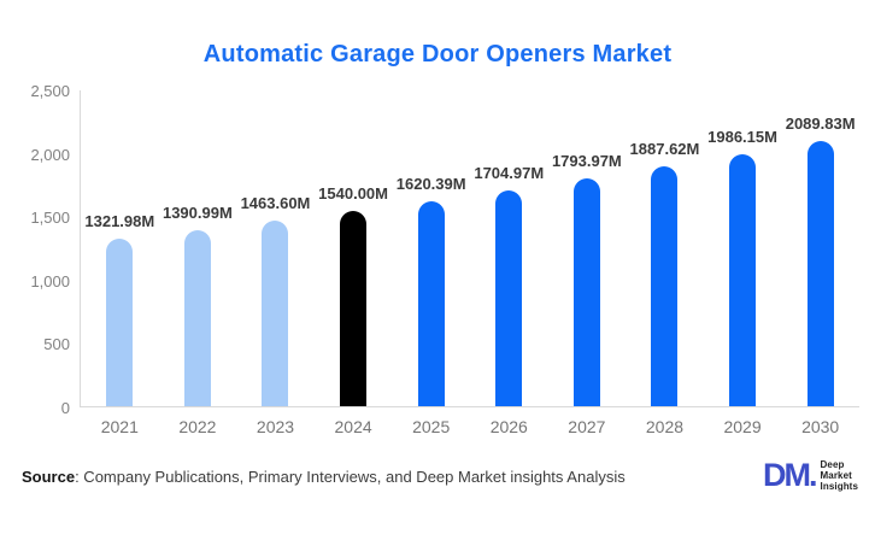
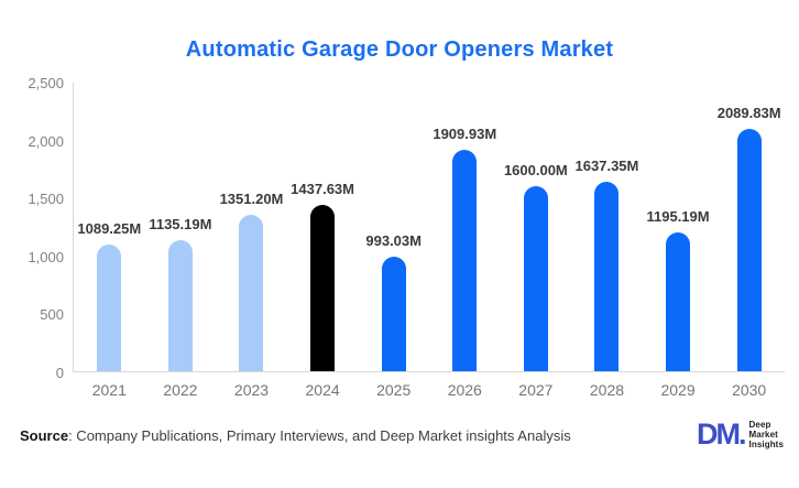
2021: 1321.98M -> 1089.25M
2022: 1390.99M -> 1135.19M
2023: 1463.60M -> 1351.20M
2024: 1540.00M -> 1437.63M
2025: 1620.39M -> 993.03M
2026: 1704.97M -> 1909.93M
2027: 1793.97M -> 1600.00M
2028: 1887.62M -> 1637.35M
2029: 1986.15M -> 1195.19M
